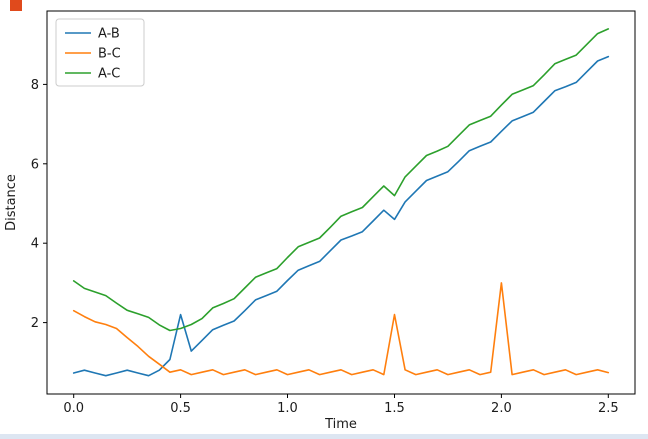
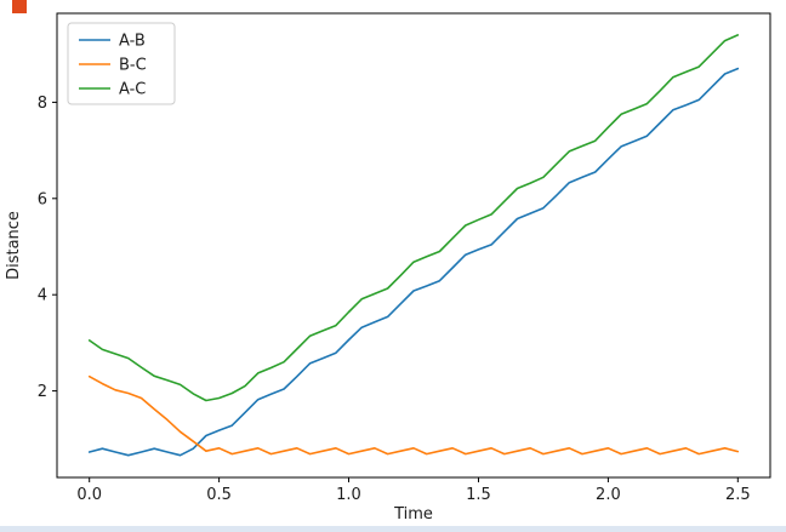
A-B/0.5: 2.2 -> 1.2
A-B/1.5: 4.6 -> 4.9
B-C/1.5: 2.2 -> 0.8
A-C/1.5: 5.2 -> 5.6
B-C/2: 3.0 -> 0.8
